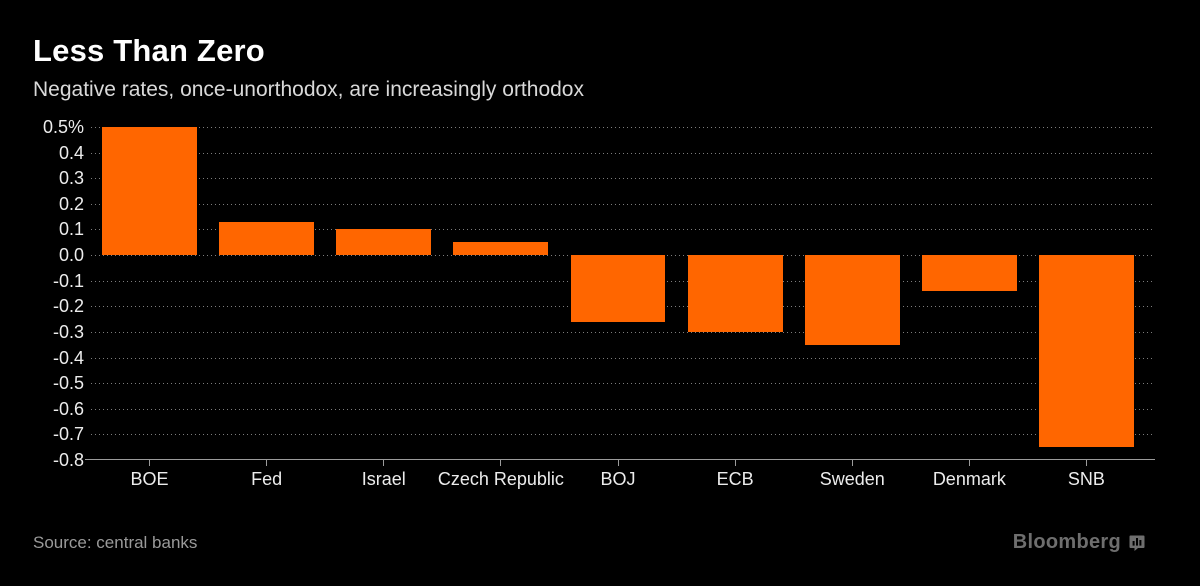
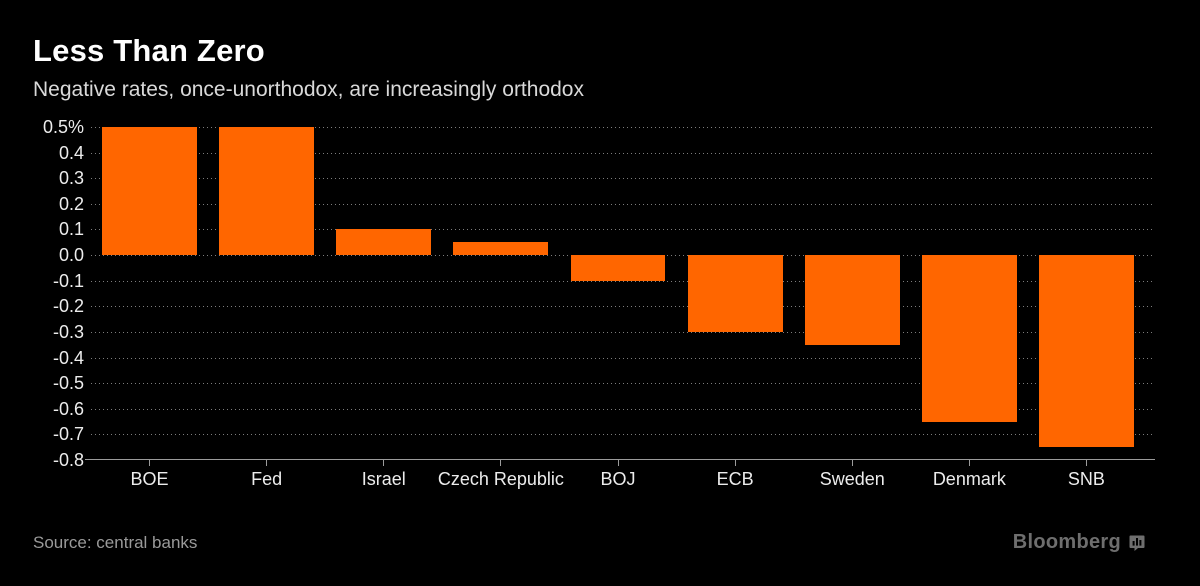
Fed: 0.13% -> 0.50%
BOJ: -0.26% -> -0.10%
Denmark: -0.14% -> -0.65%
